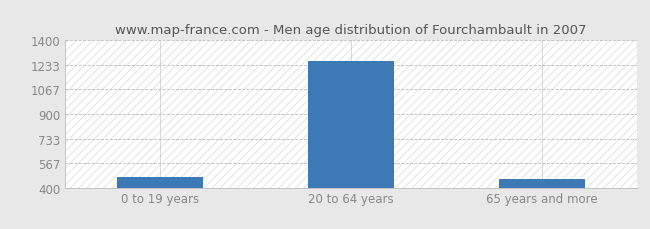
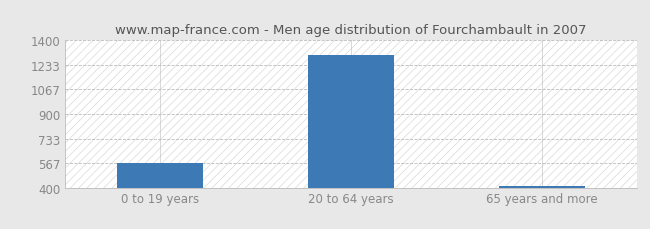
0 to 19 years: 470 -> 570
20 to 64 years: 1260 -> 1300
65 years and more: 460 -> 410
